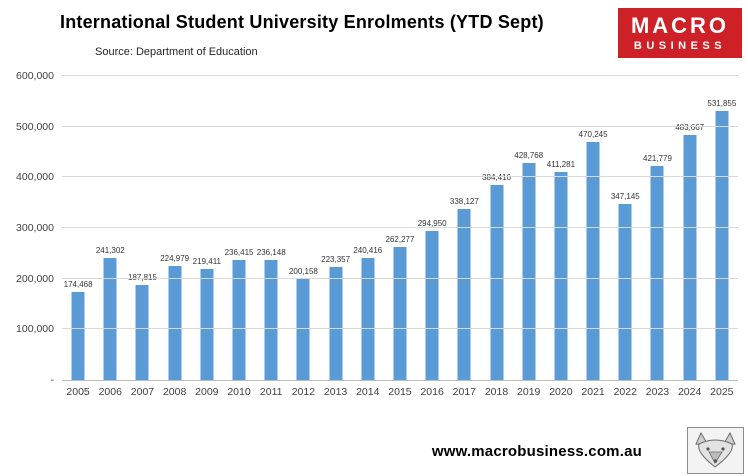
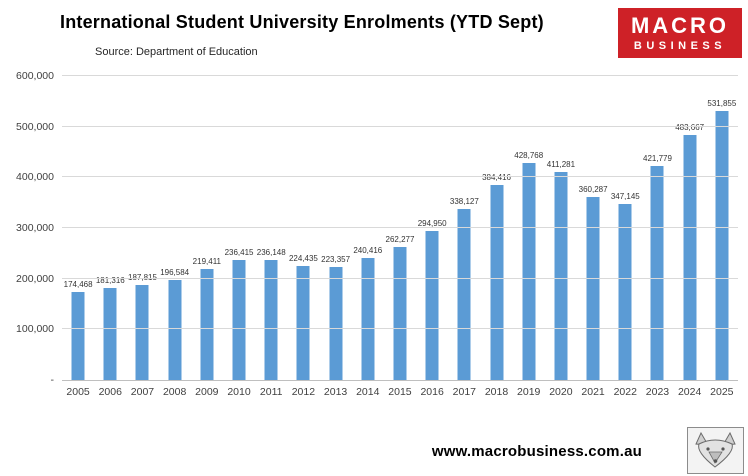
2006: 241,302 -> 181,316
2008: 224,979 -> 196,584
2012: 200,158 -> 224,435
2021: 470,245 -> 360,287
